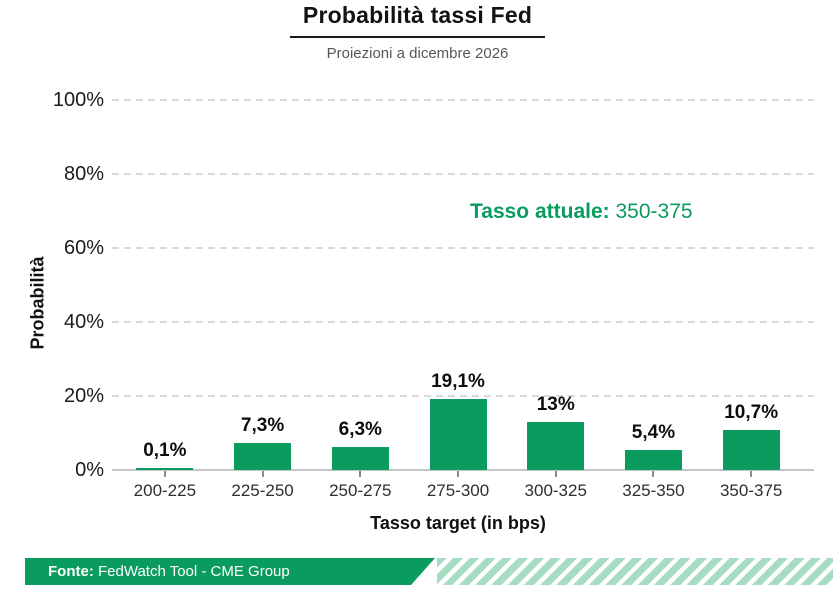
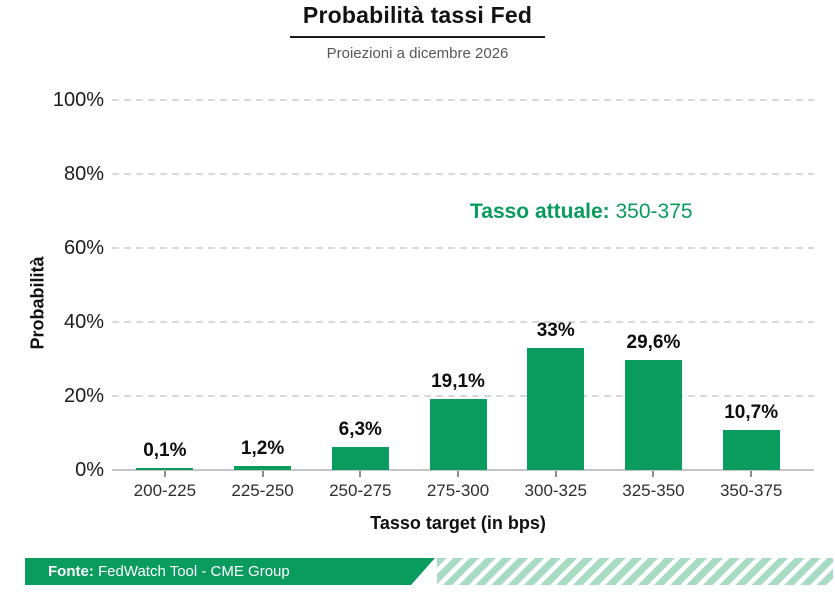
225-250: 7,3% -> 1,2%
300-325: 13% -> 33%
325-350: 5,4% -> 29,6%
